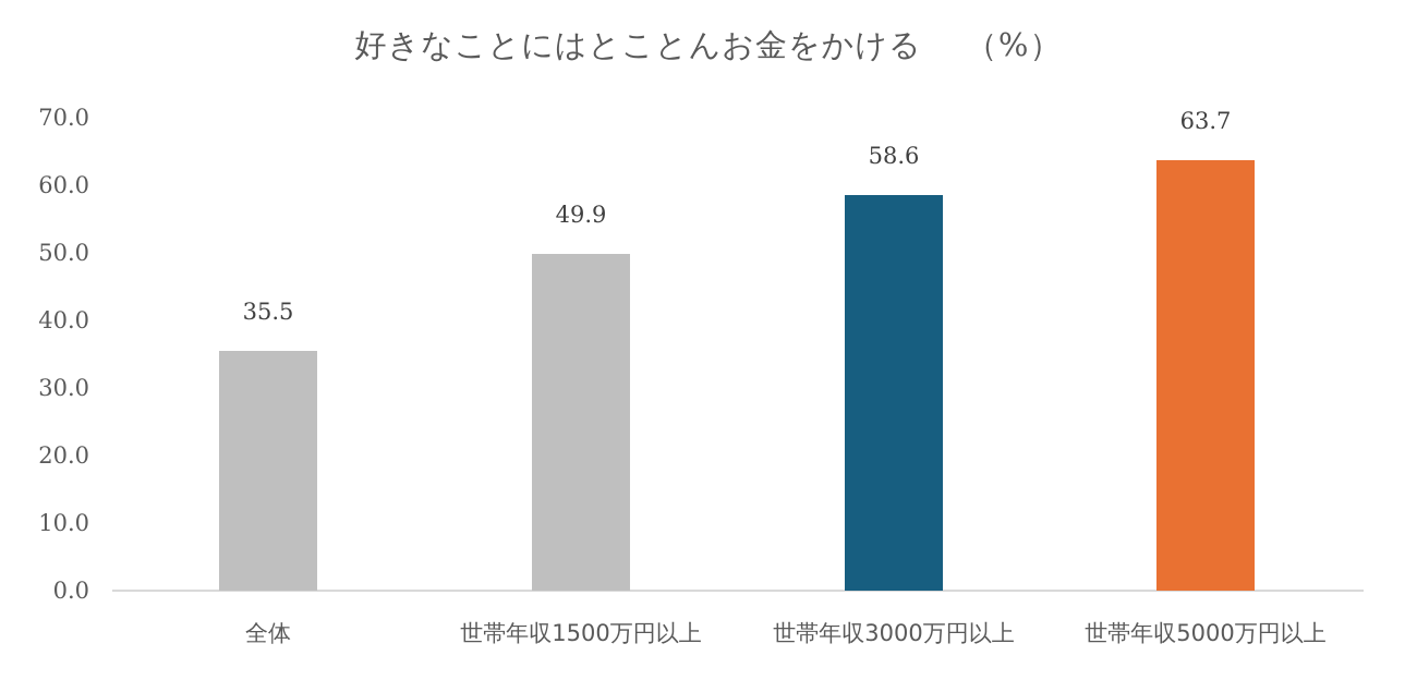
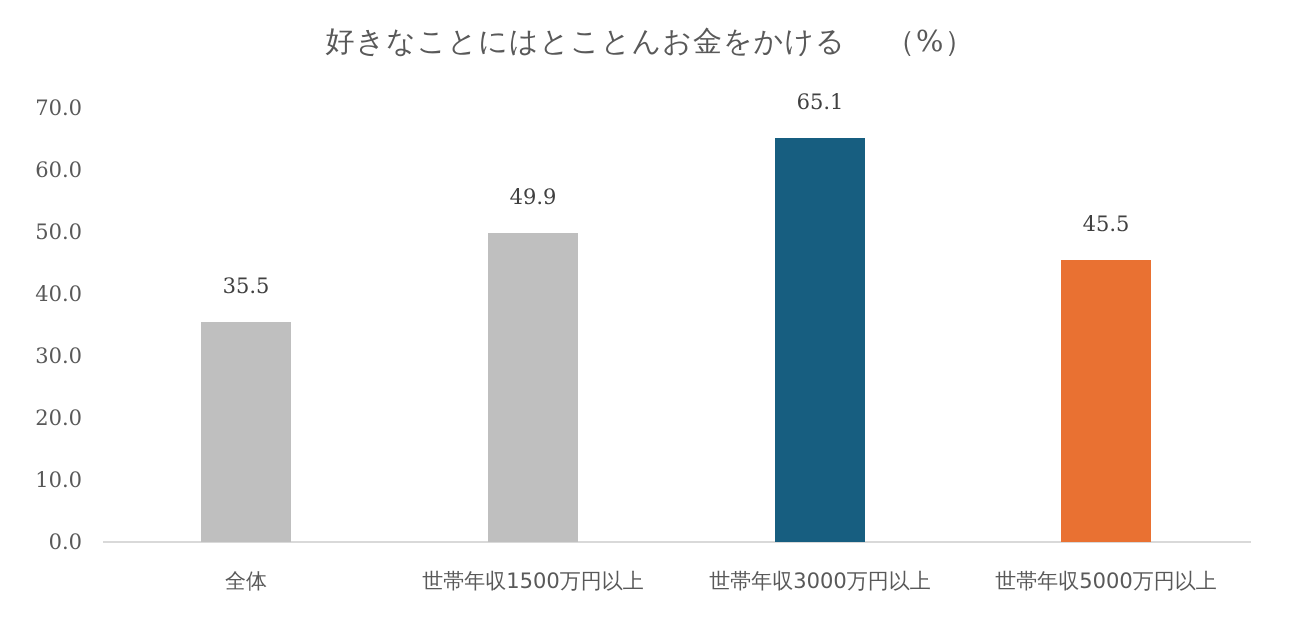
世帯年収3000万円以上: 58.6 -> 65.1
世帯年収5000万円以上: 63.7 -> 45.5
